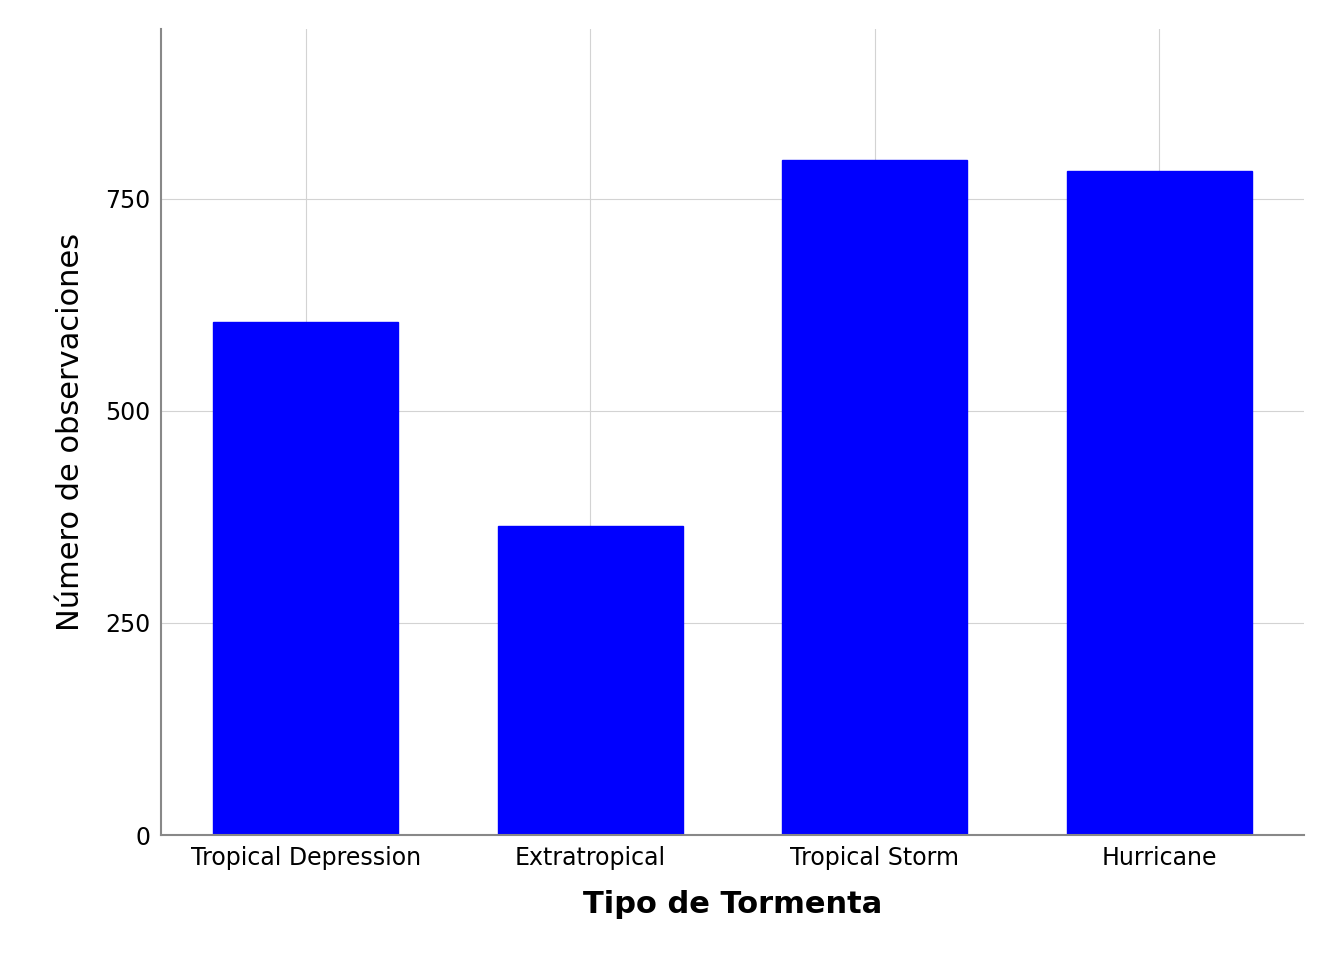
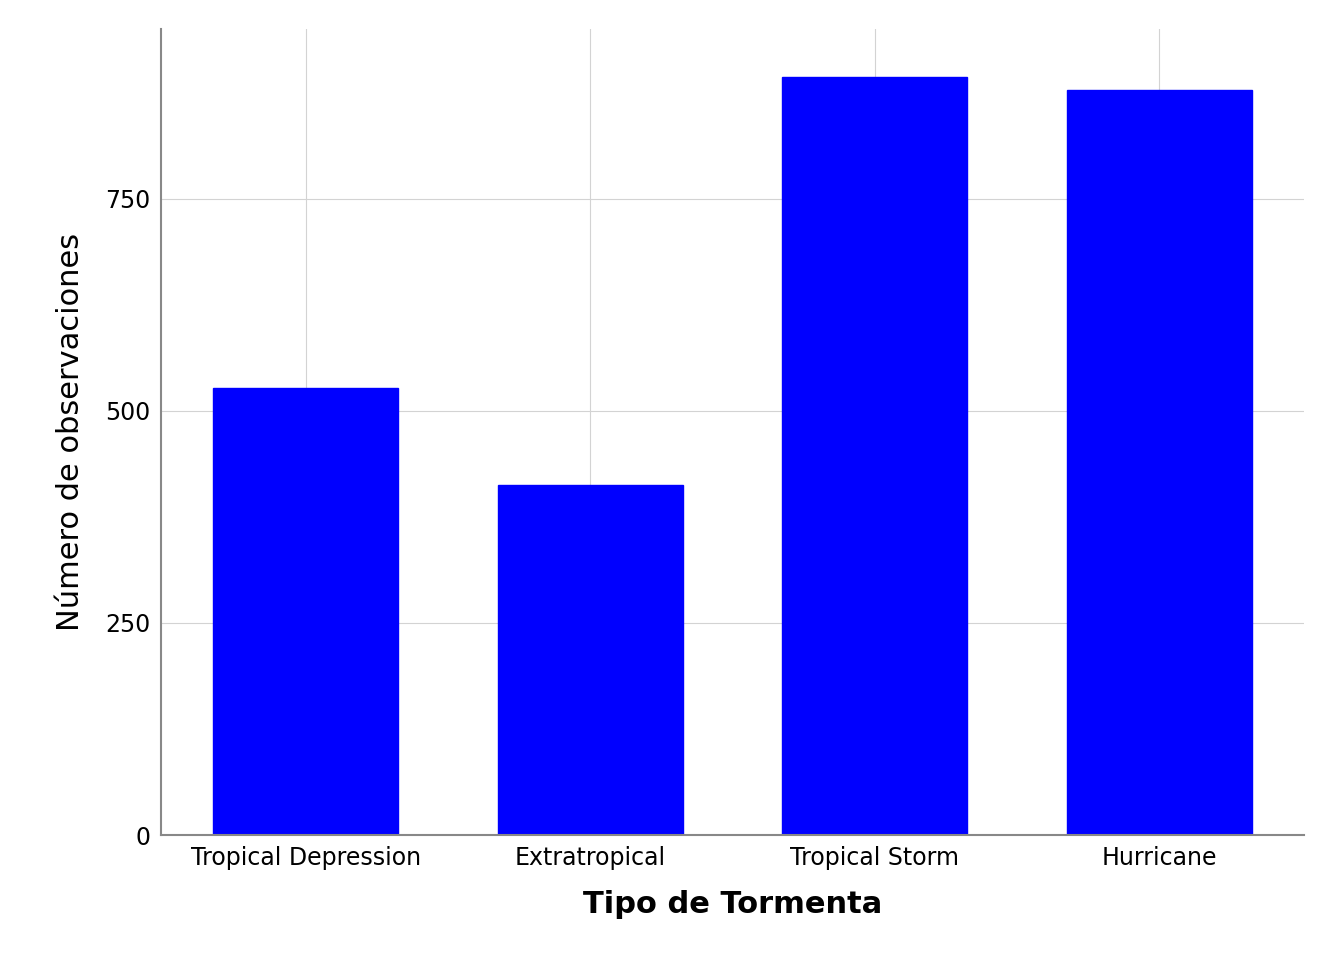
Tropical Depression: 604 -> 527
Extratropical: 364 -> 412
Tropical Storm: 796 -> 893
Hurricane: 782 -> 878
